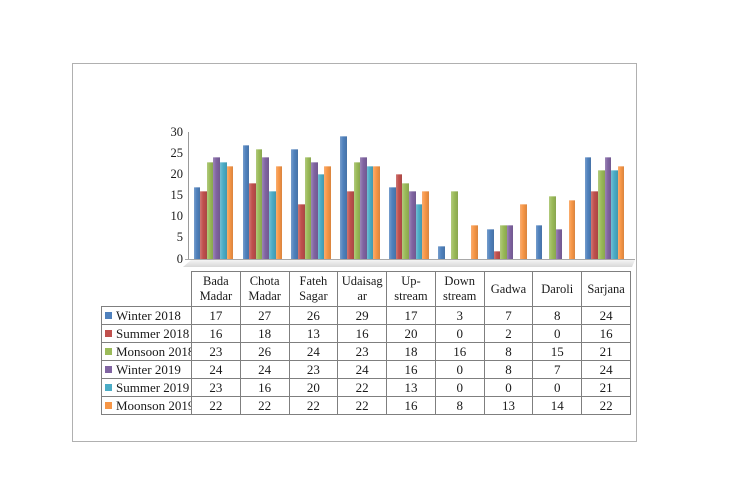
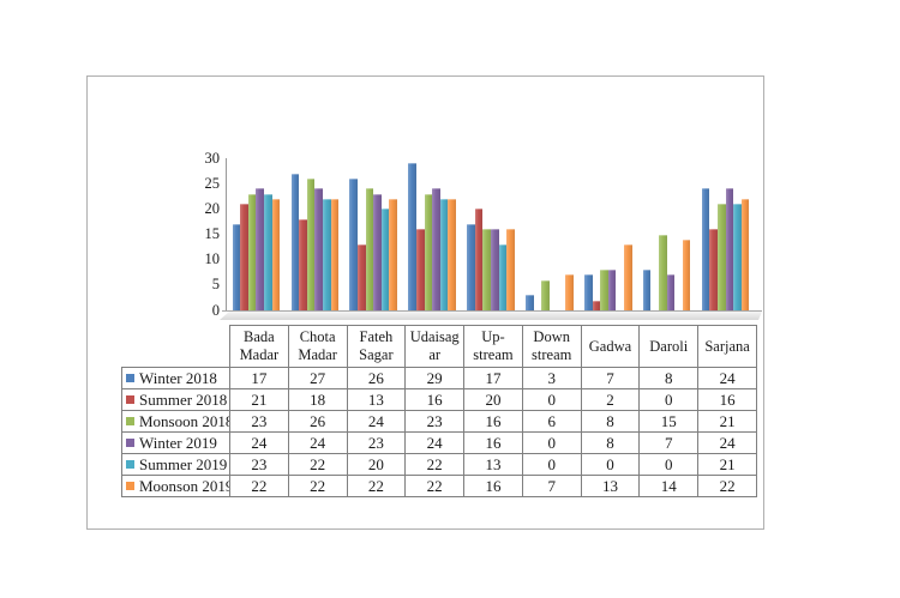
Summer 2018/Bada Madar: 16 -> 21
Summer 2019/Chota Madar: 16 -> 22
Monsoon 2018/Up-stream: 18 -> 16
Monsoon 2018/Down stream: 16 -> 6
Moonson 2019/Down stream: 8 -> 7
